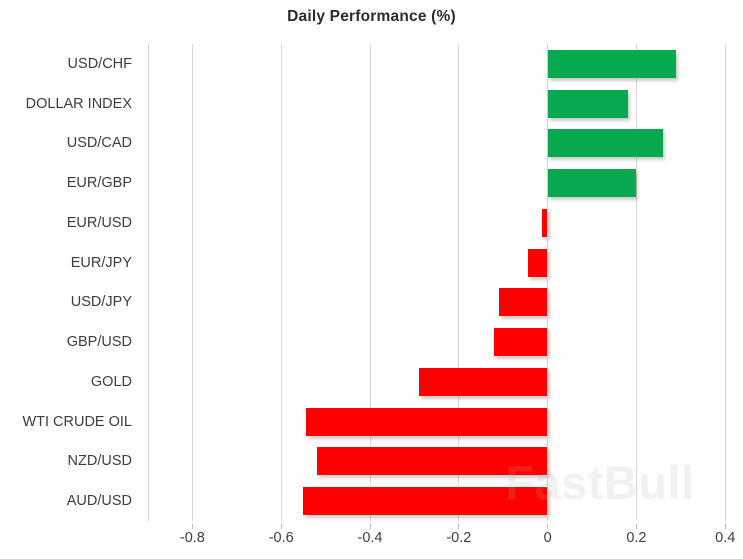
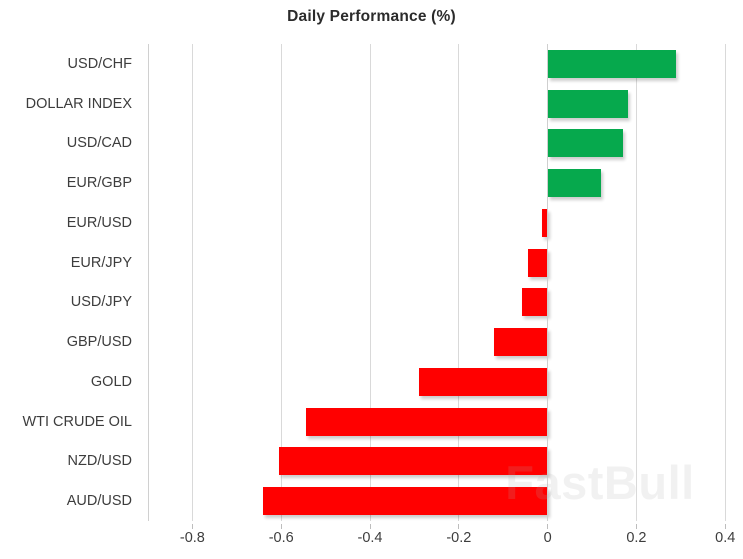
USD/CAD: 0.26 -> 0.17
EUR/GBP: 0.20 -> 0.12
USD/JPY: -0.11 -> -0.06
NZD/USD: -0.52 -> -0.60
AUD/USD: -0.55 -> -0.64
